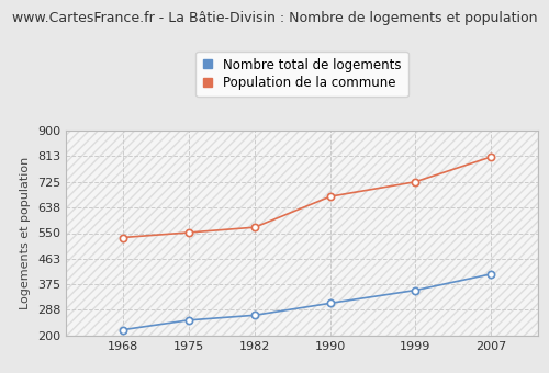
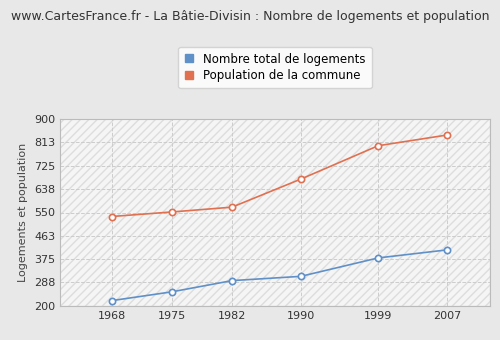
Nombre total de logements/1982: 270 -> 295
Nombre total de logements/1999: 355 -> 380
Population de la commune/1999: 725 -> 800
Population de la commune/2007: 810 -> 840
